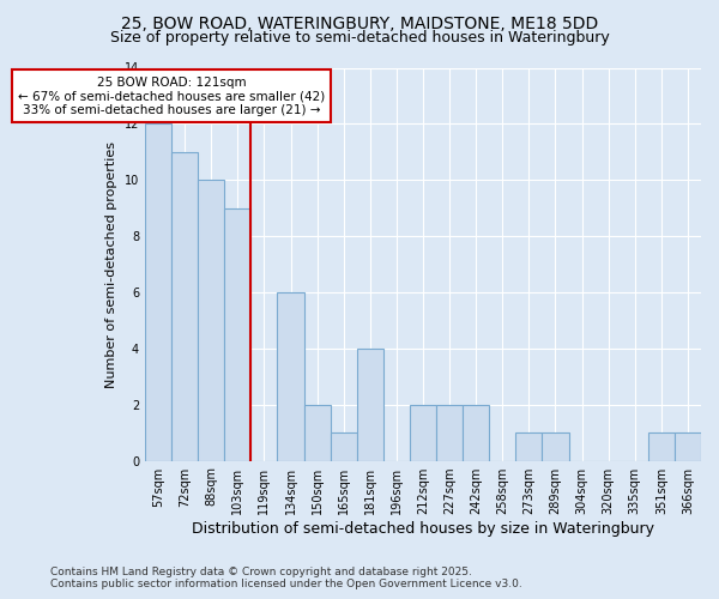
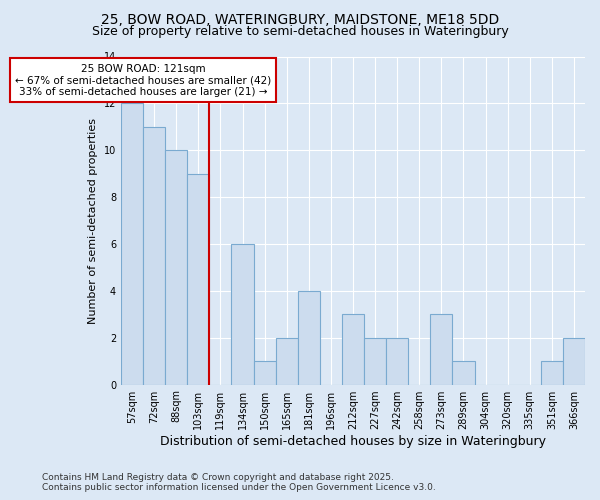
150sqm: 2 -> 1
165sqm: 1 -> 2
212sqm: 2 -> 3
273sqm: 1 -> 3
366sqm: 1 -> 2
